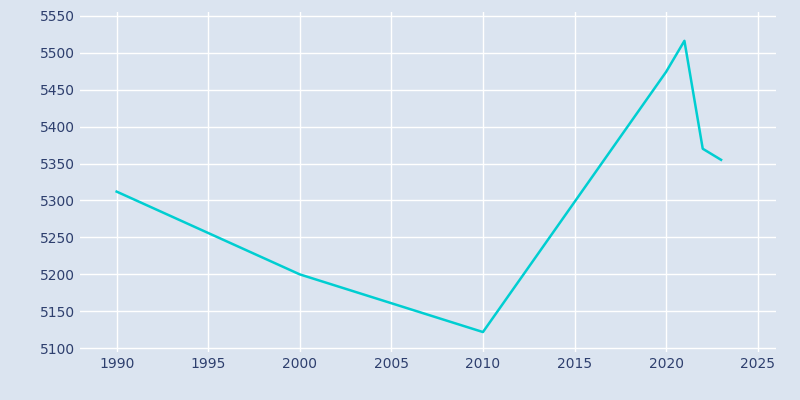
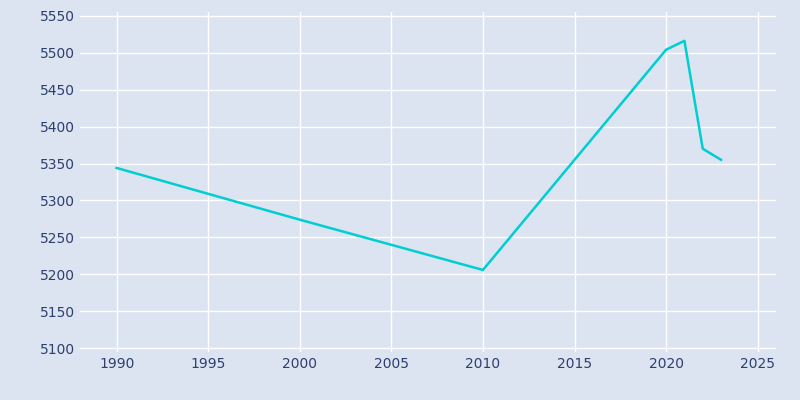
1990: 5312 -> 5344
2000: 5200 -> 5274
2010: 5122 -> 5206
2020: 5474 -> 5504
